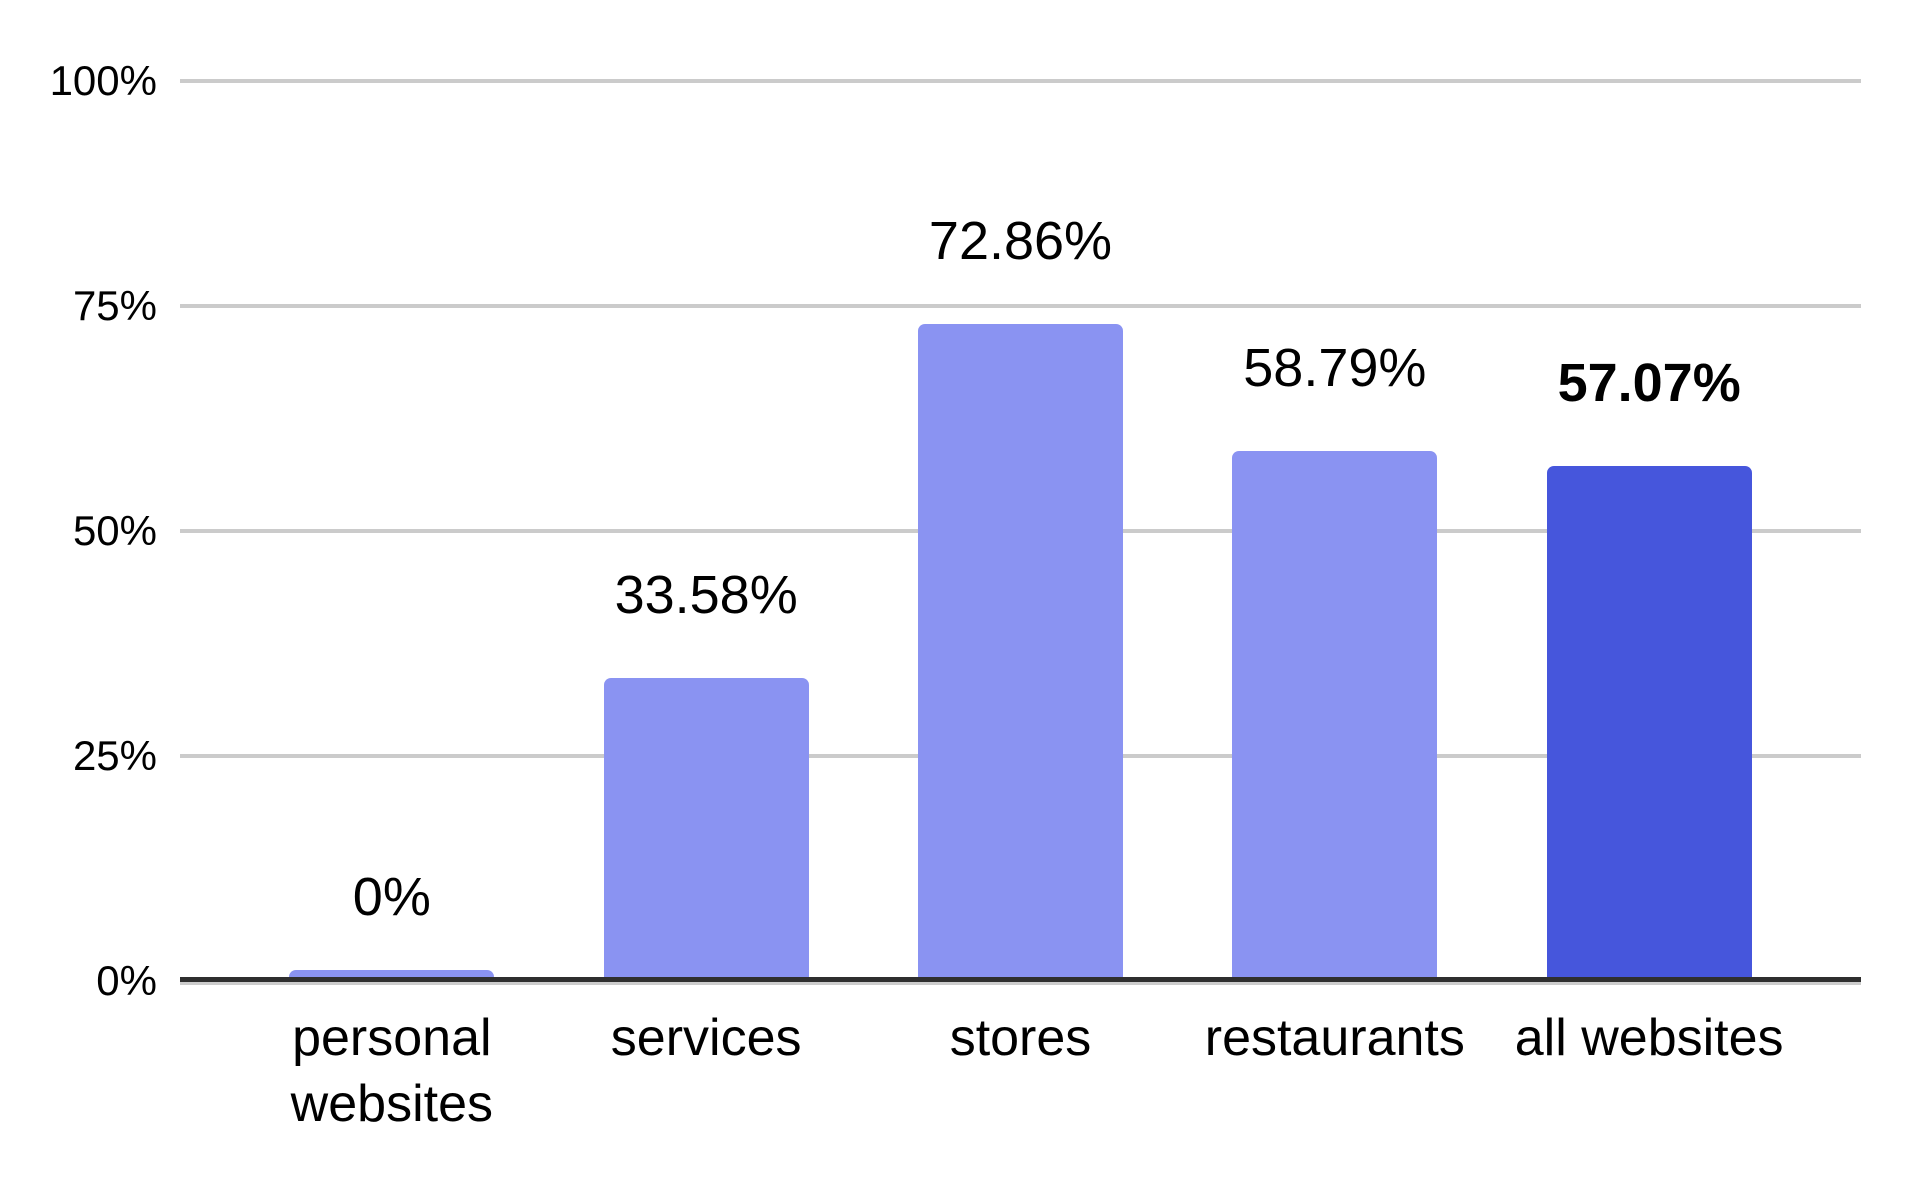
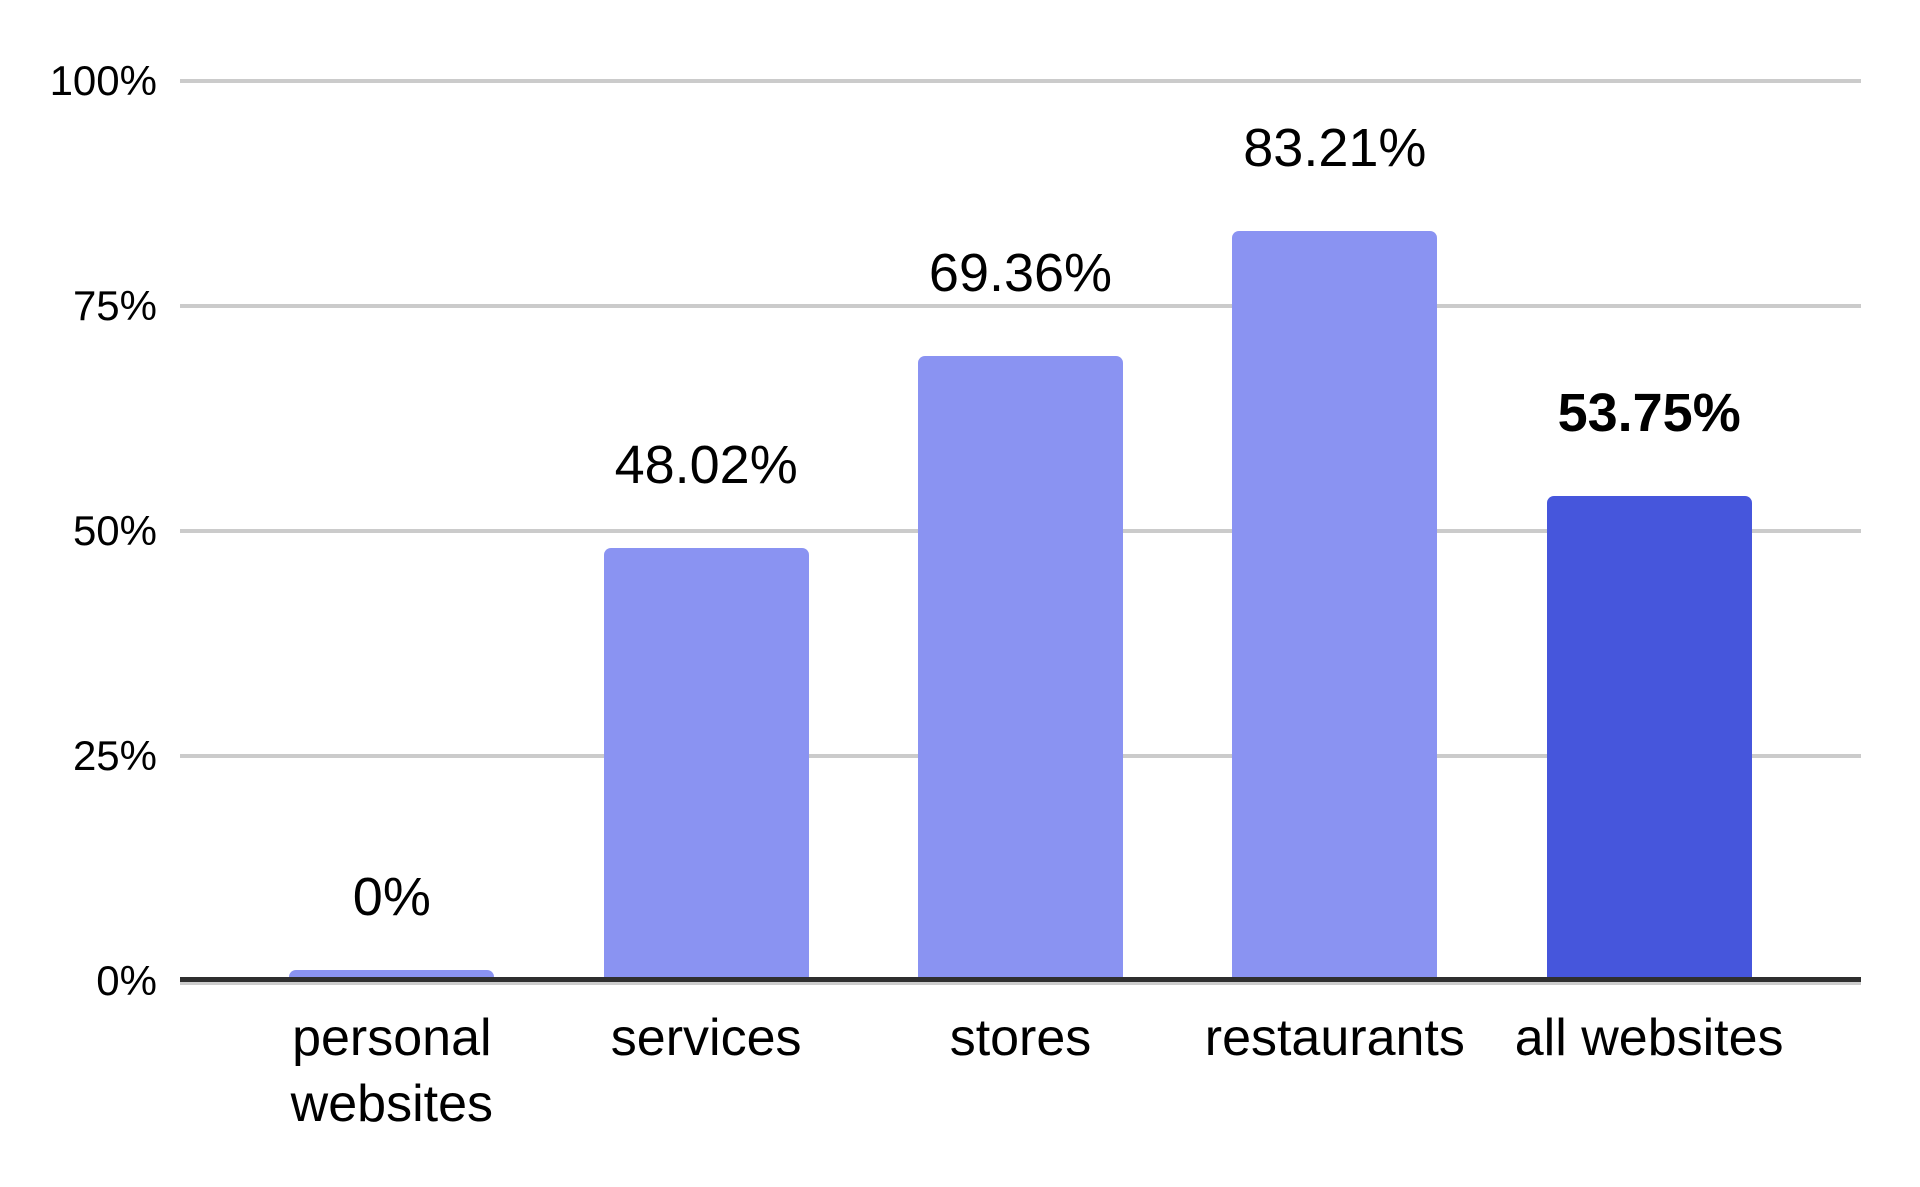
services: 33.58% -> 48.02%
stores: 72.86% -> 69.36%
restaurants: 58.79% -> 83.21%
all websites: 57.07% -> 53.75%
